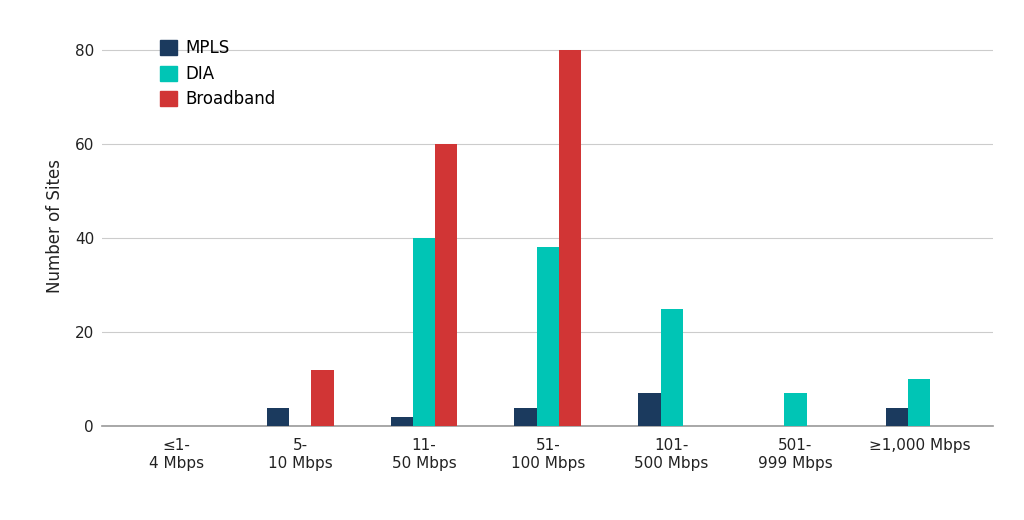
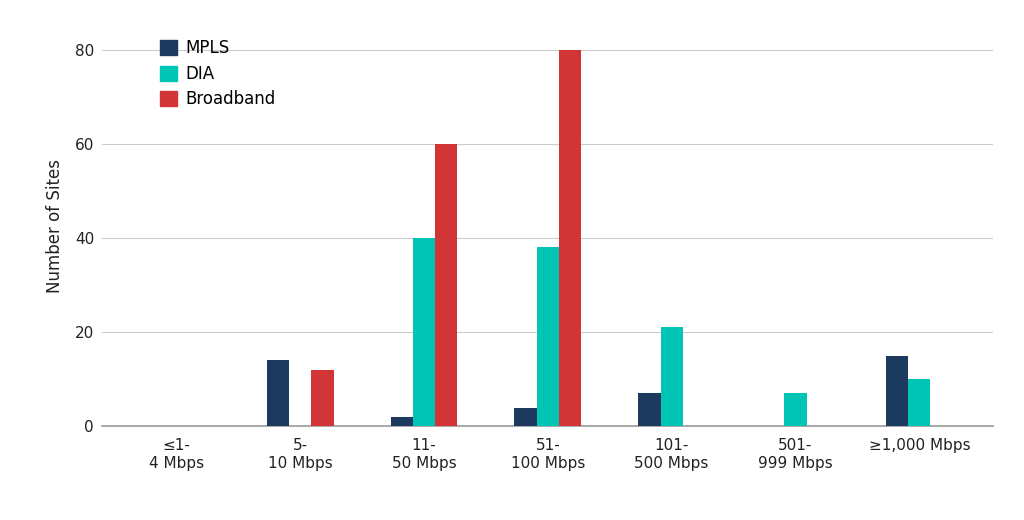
MPLS/5- 10 Mbps: 4 -> 14
DIA/101- 500 Mbps: 25 -> 21
MPLS/≥1,000 Mbps: 4 -> 15
